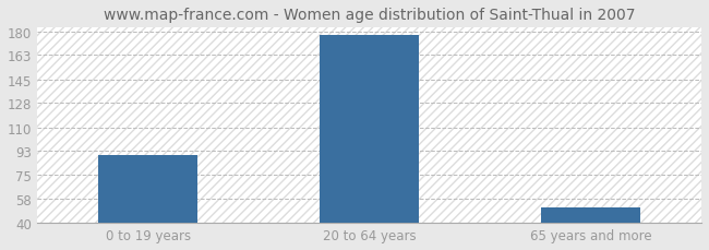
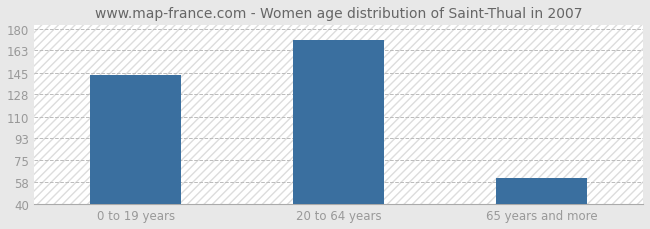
0 to 19 years: 90 -> 143
20 to 64 years: 178 -> 171
65 years and more: 51 -> 61
